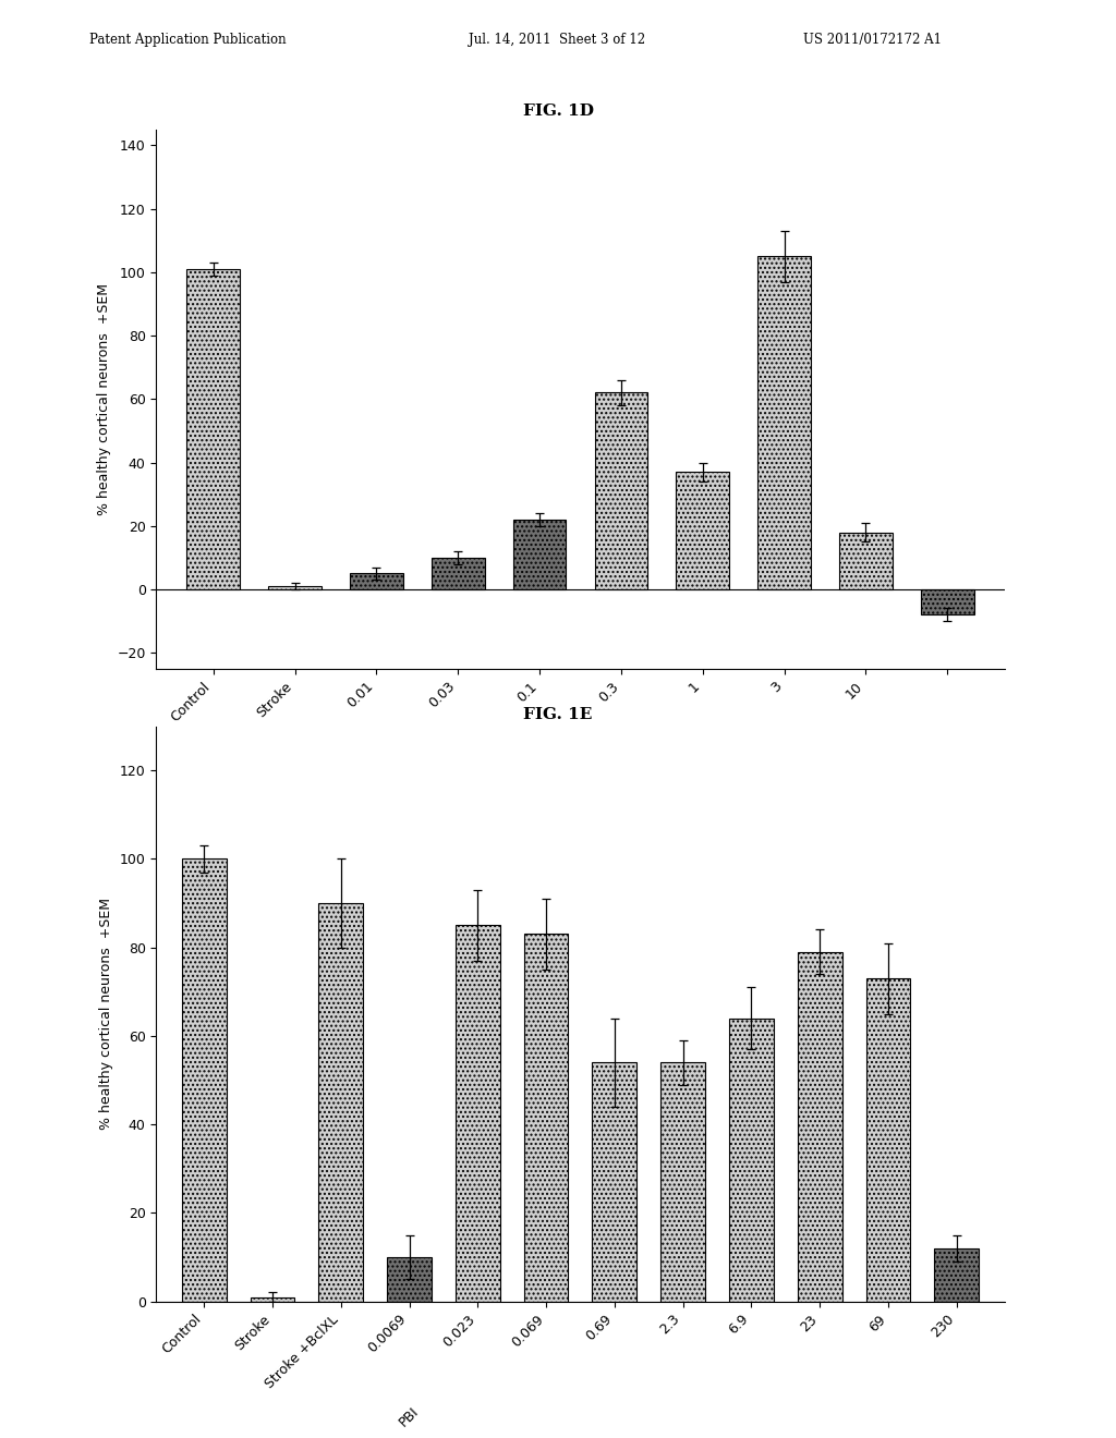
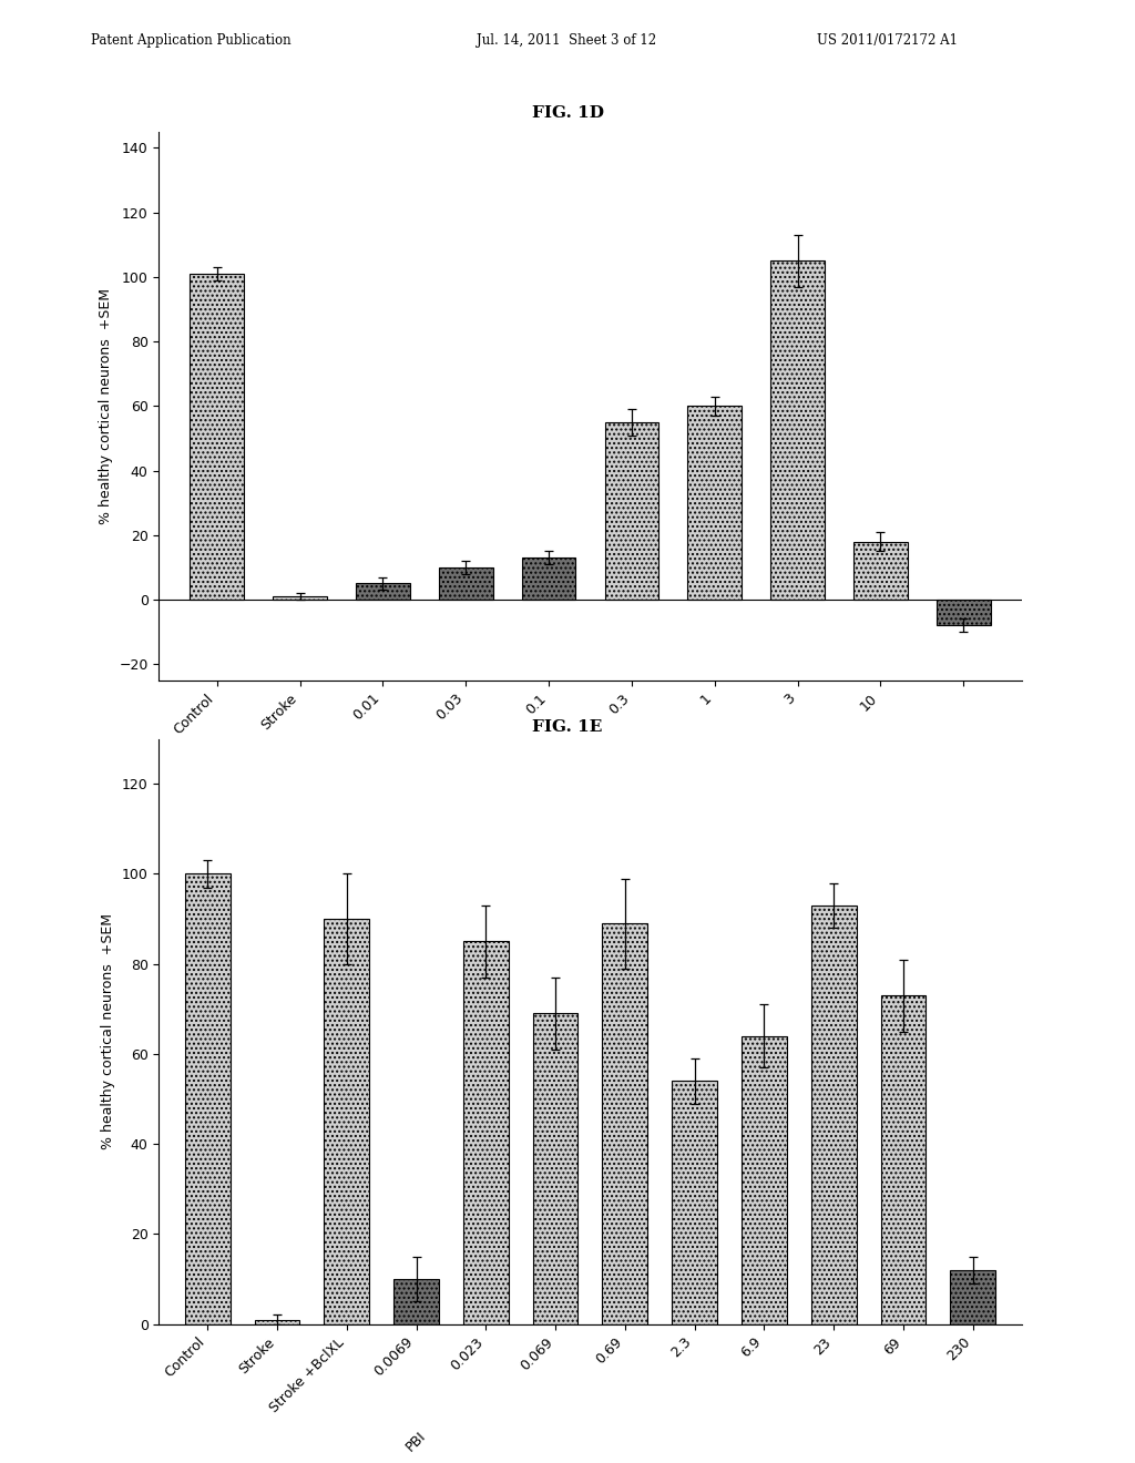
0.1: 22 -> 13
0.3: 62 -> 55
1: 37 -> 60
0.069: 83 -> 69
0.69: 54 -> 89
23: 79 -> 93
